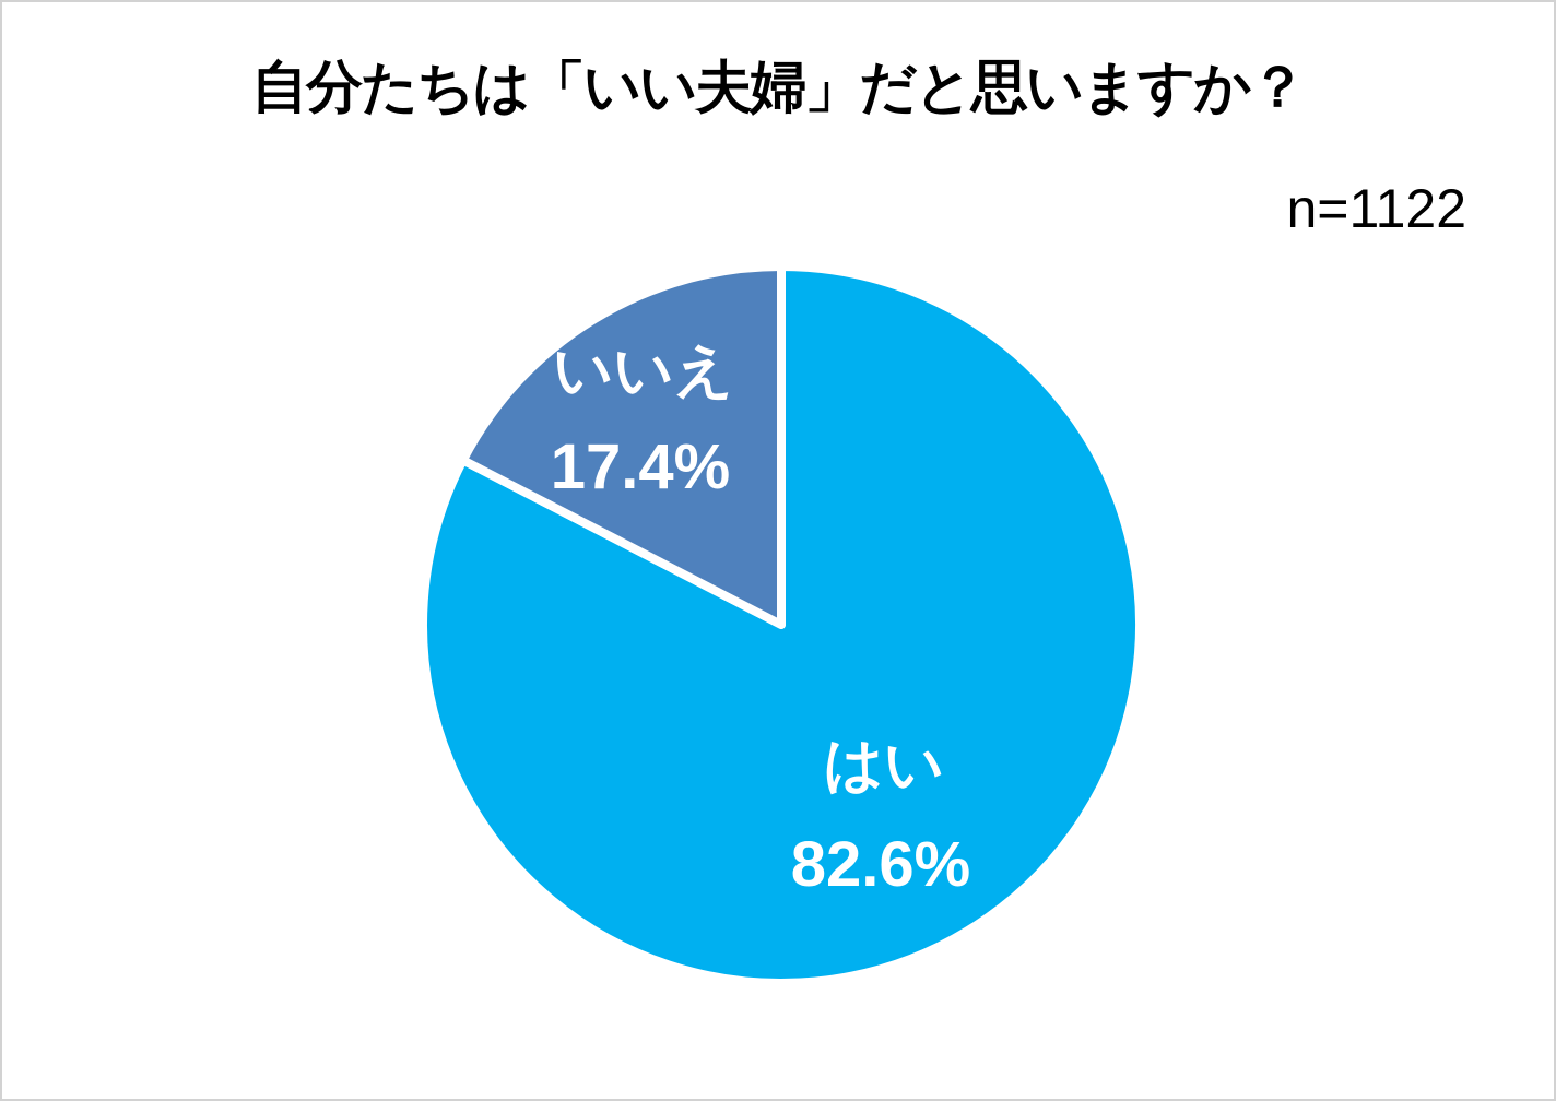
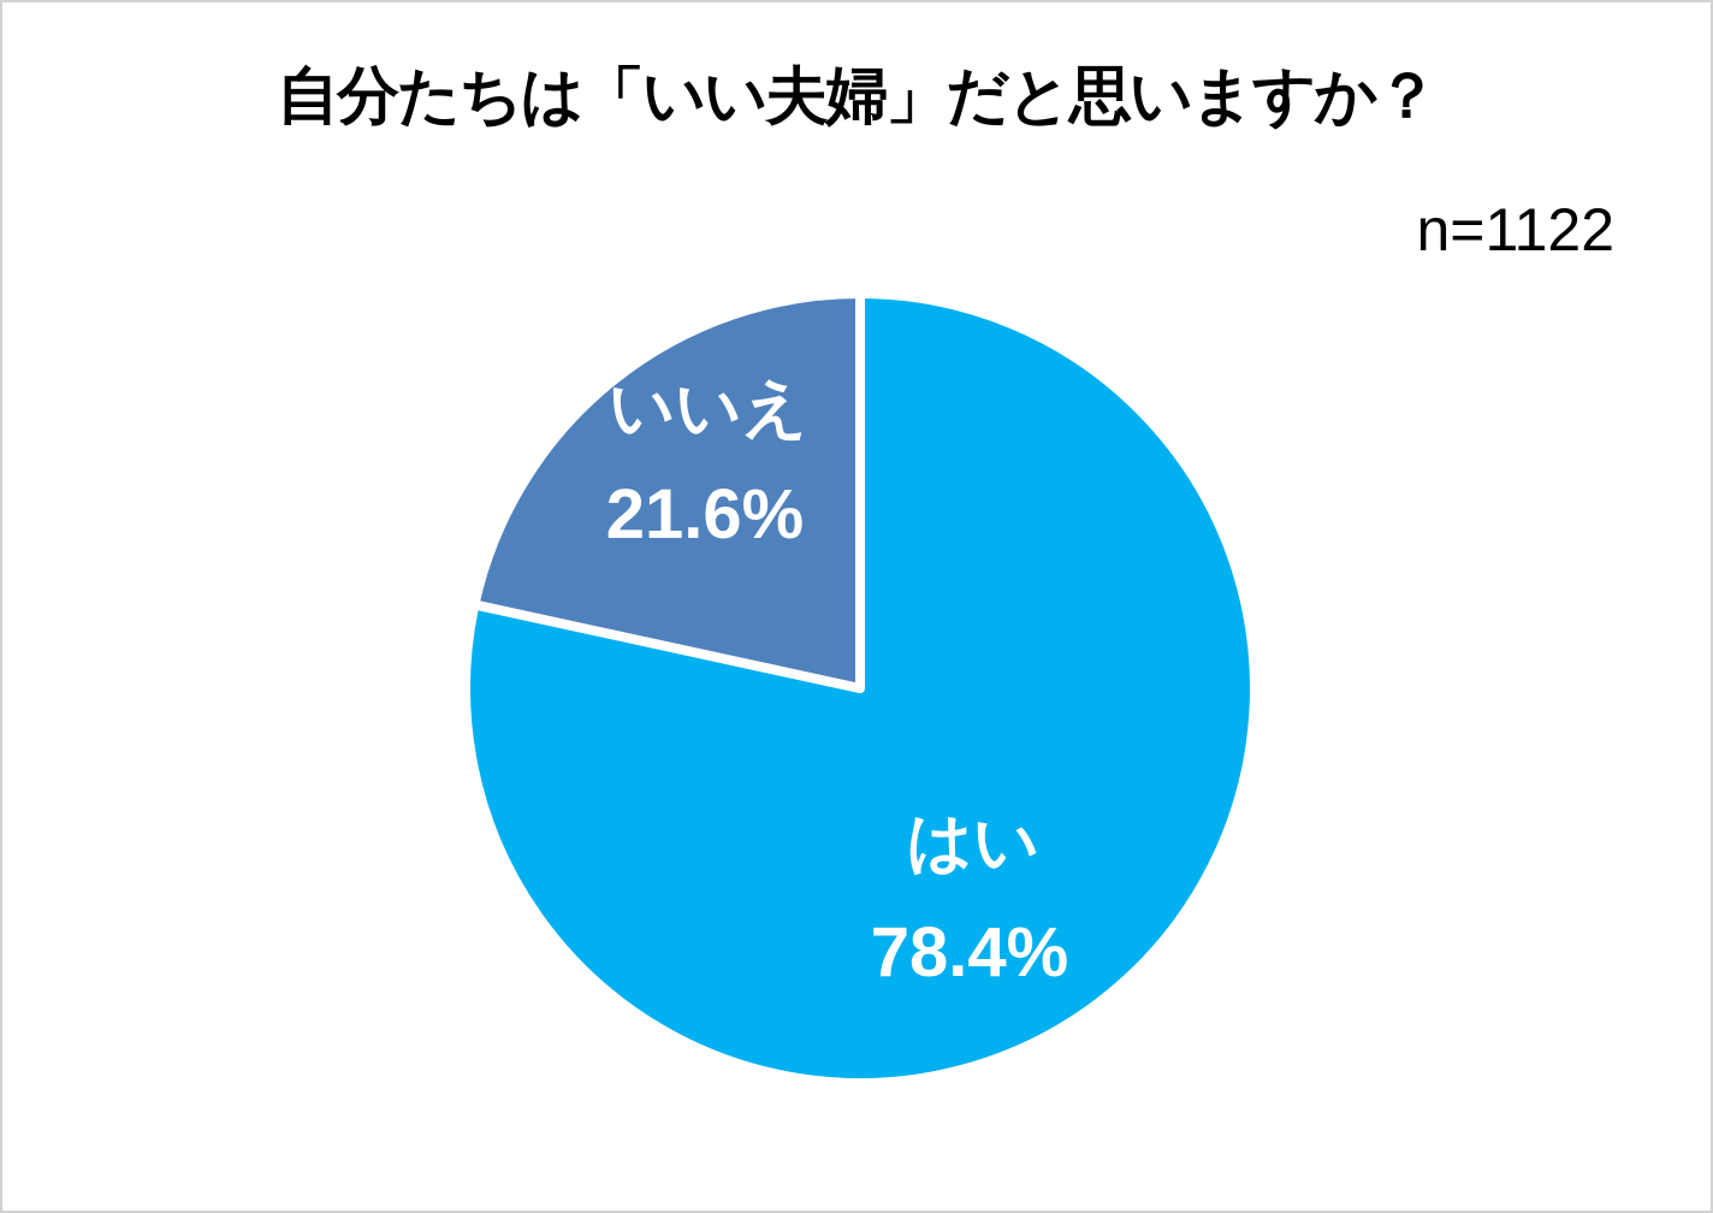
はい: 82.6% -> 78.4%
いいえ: 17.4% -> 21.6%
